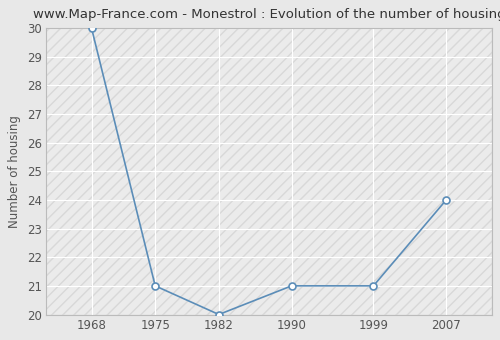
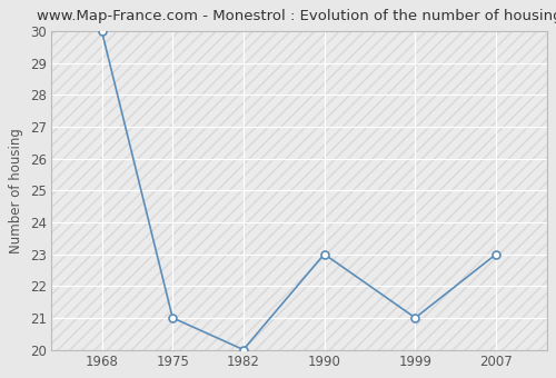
1990: 21 -> 23
2007: 24 -> 23
